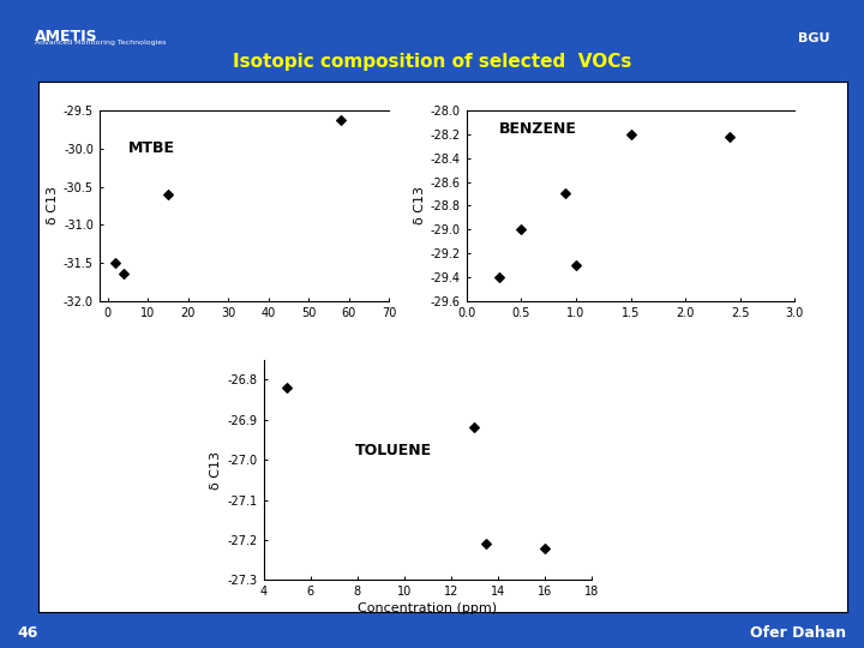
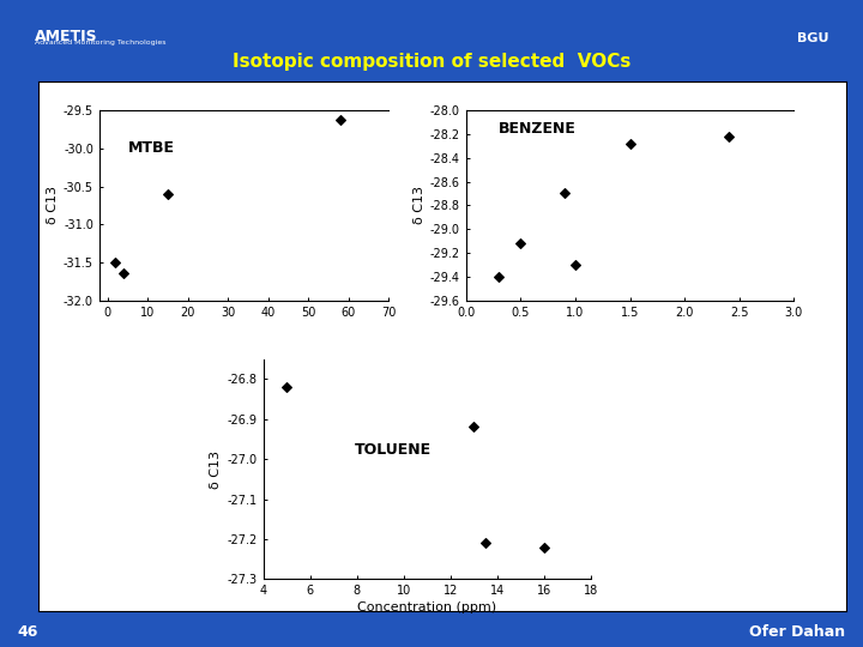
0.5: -29.00 -> -29.12
1.5: -28.20 -> -28.28
